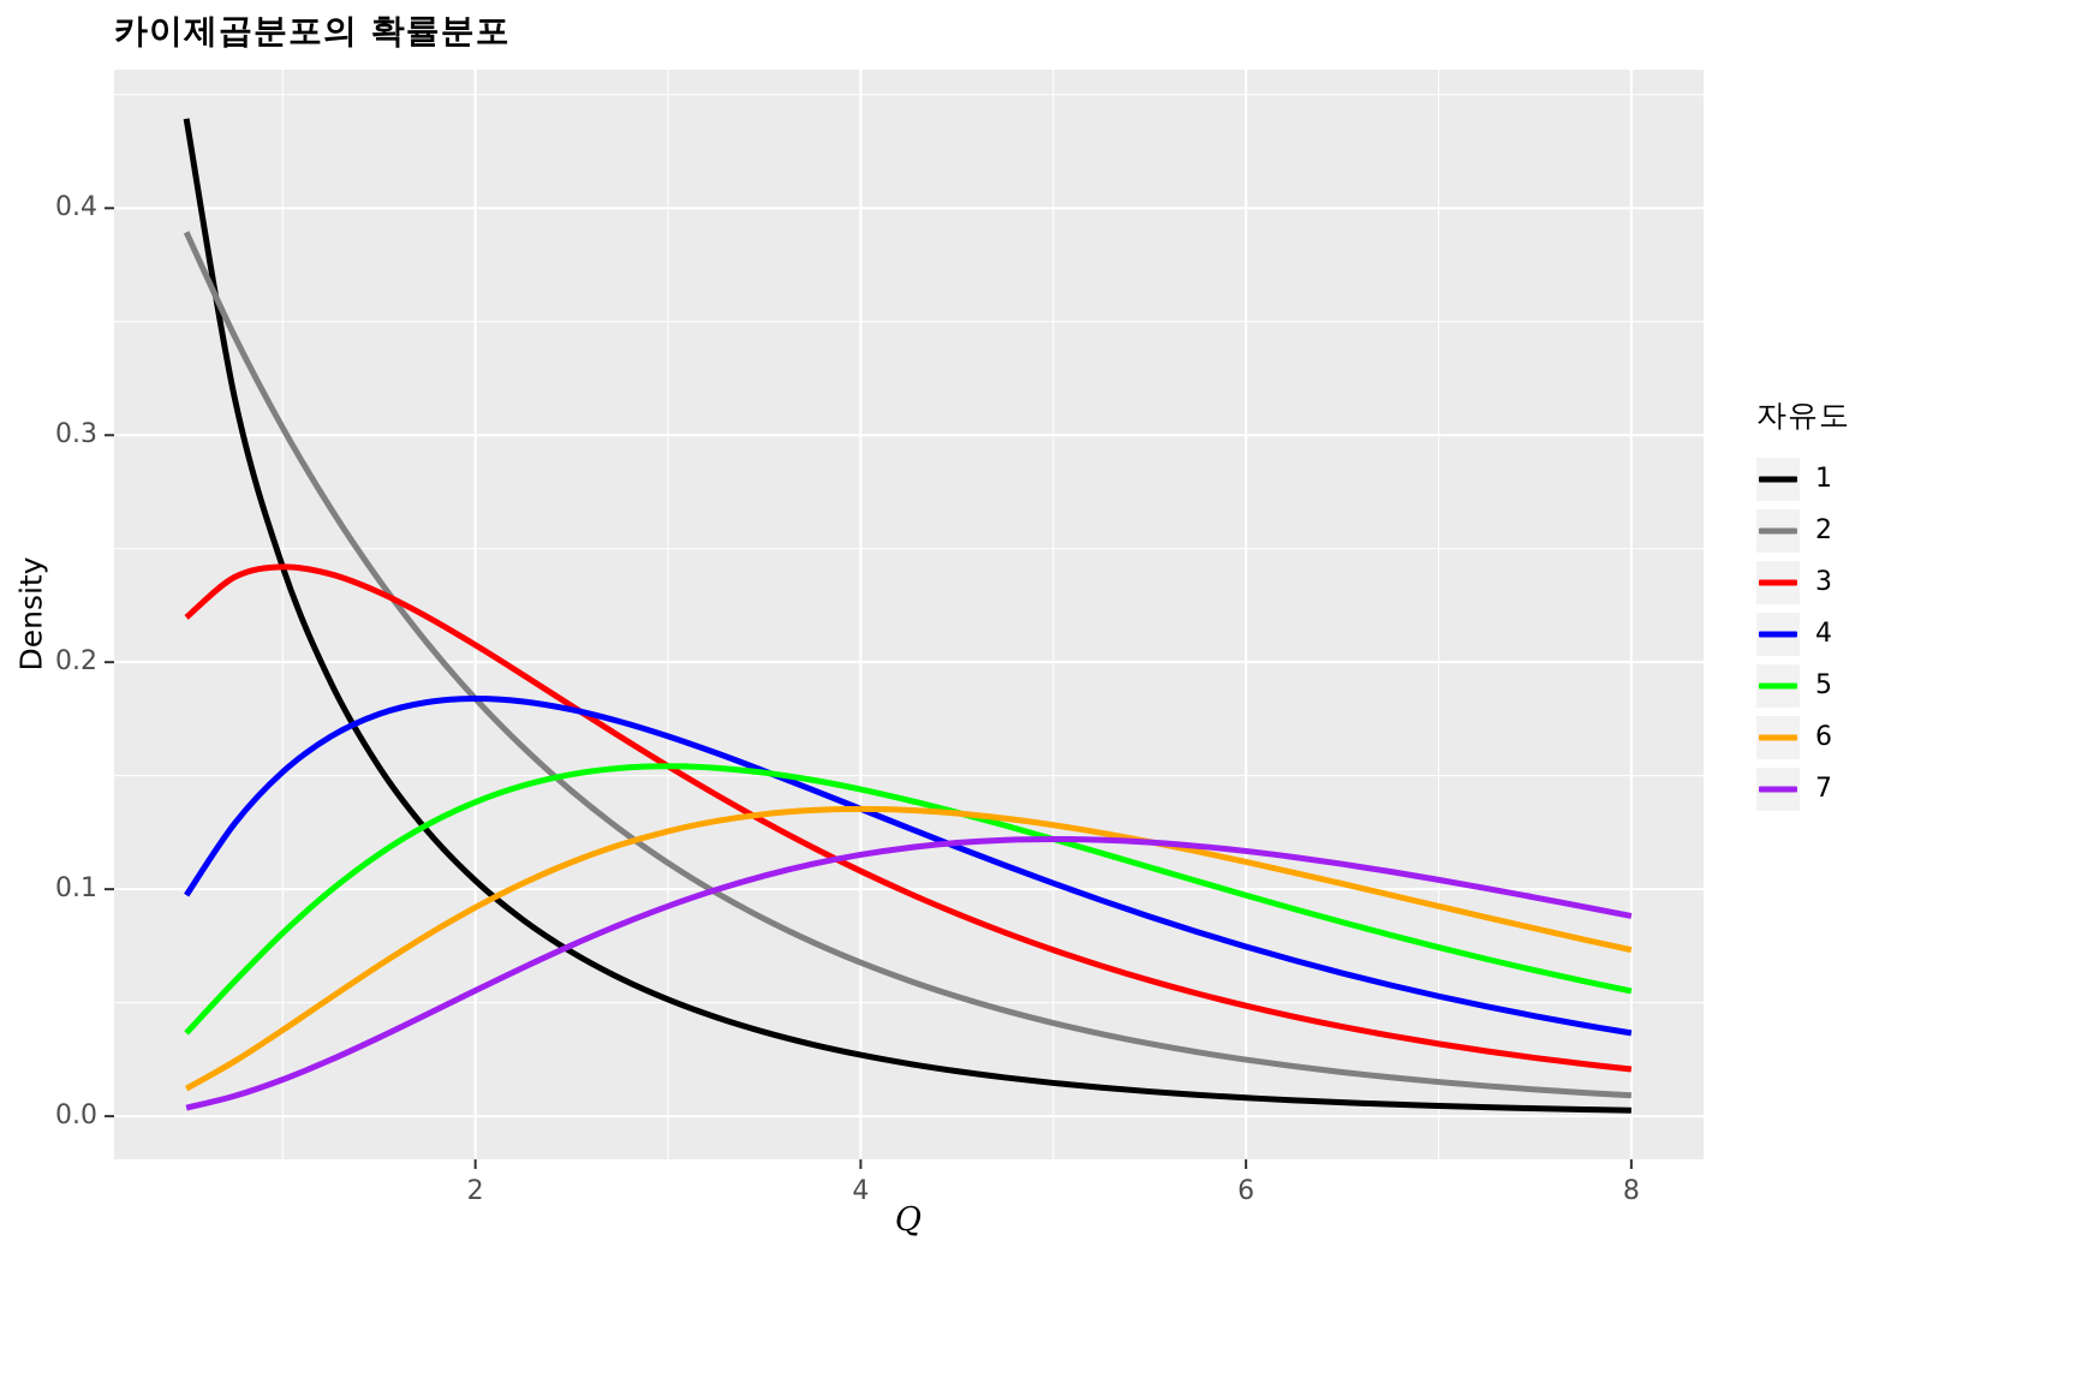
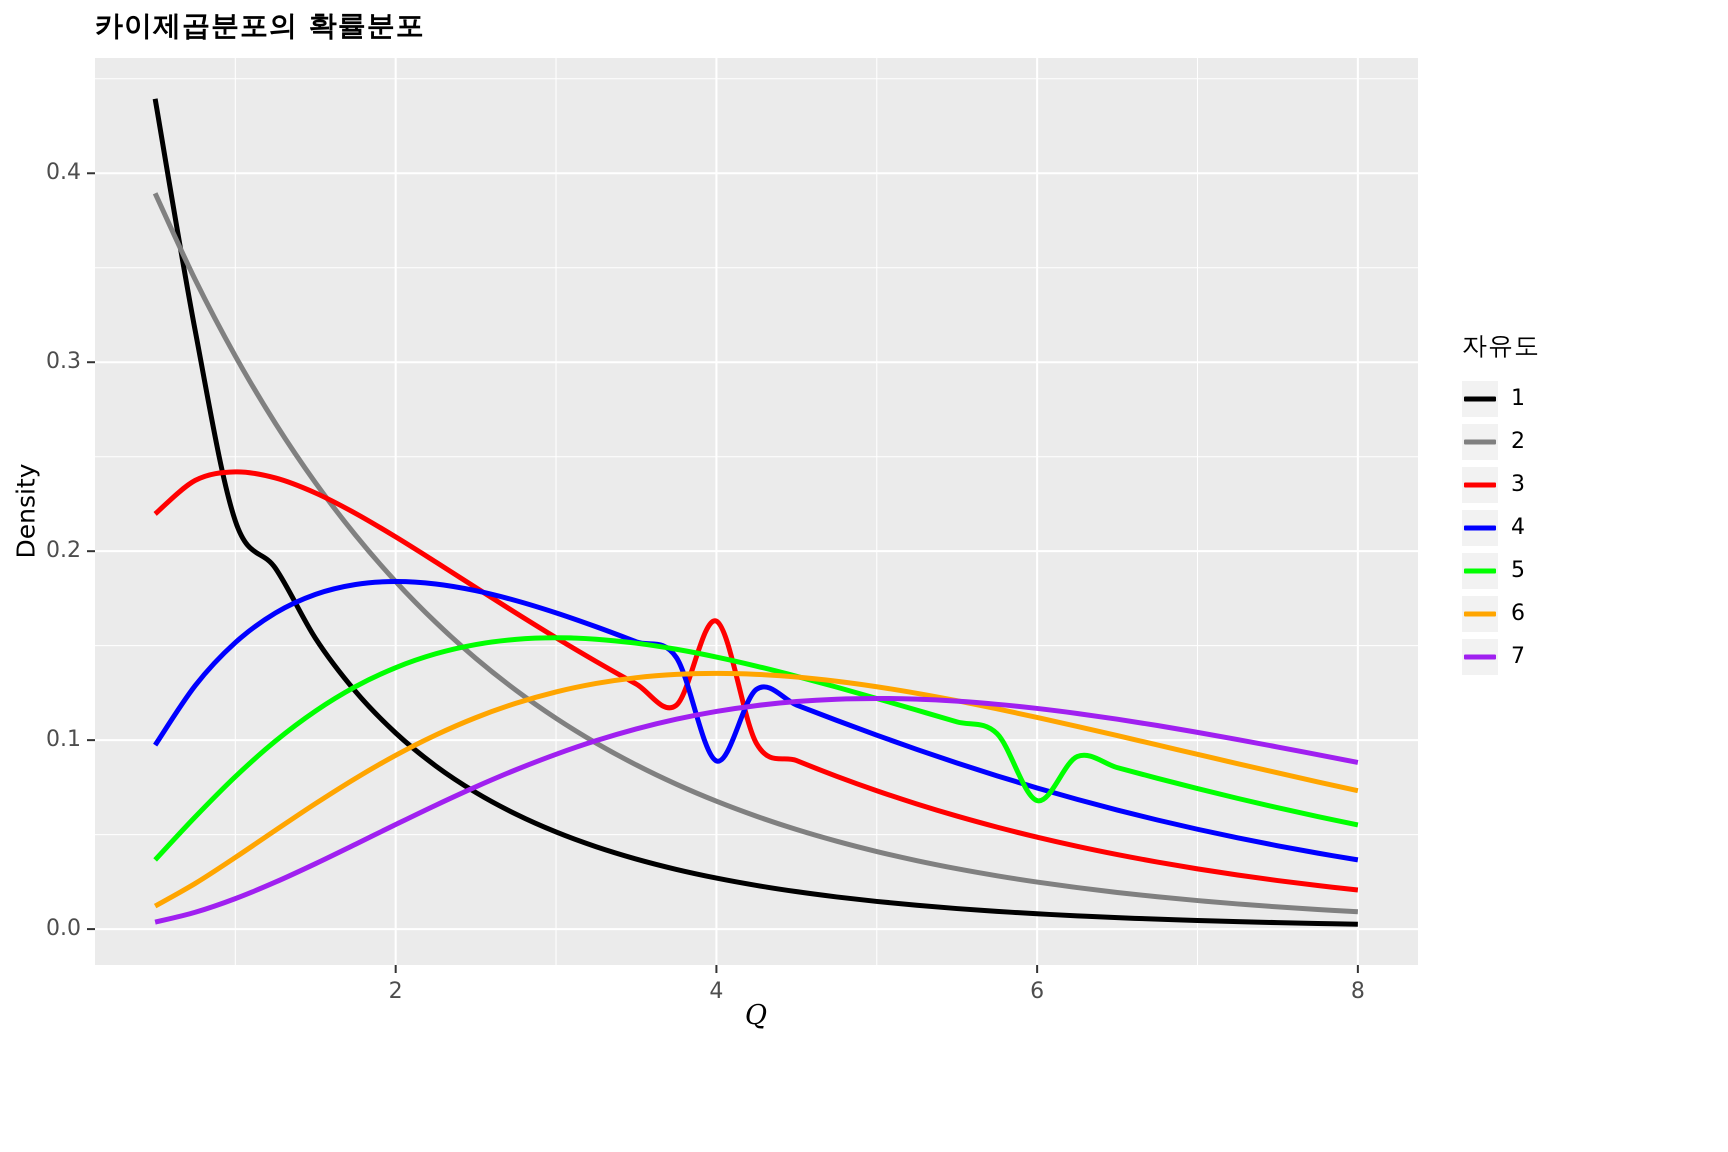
1/1: 0.242 -> 0.216
3/4: 0.108 -> 0.163
4/4: 0.135 -> 0.089
5/6: 0.097 -> 0.068
